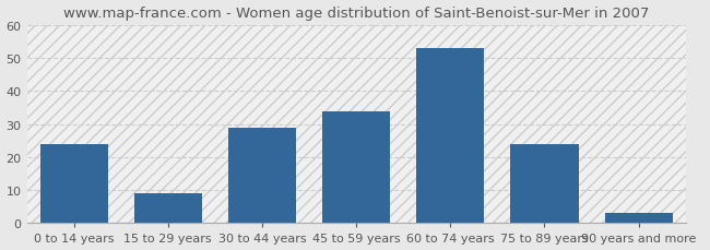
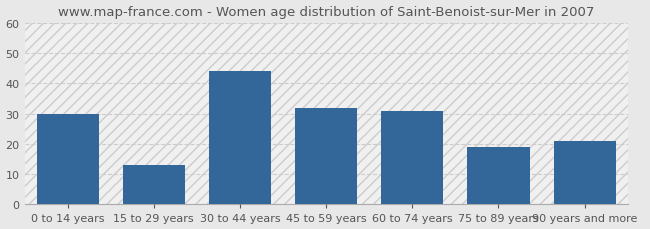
0 to 14 years: 24 -> 30
15 to 29 years: 9 -> 13
30 to 44 years: 29 -> 44
45 to 59 years: 34 -> 32
60 to 74 years: 53 -> 31
75 to 89 years: 24 -> 19
90 years and more: 3 -> 21
